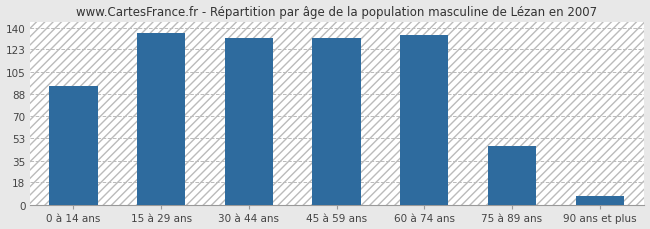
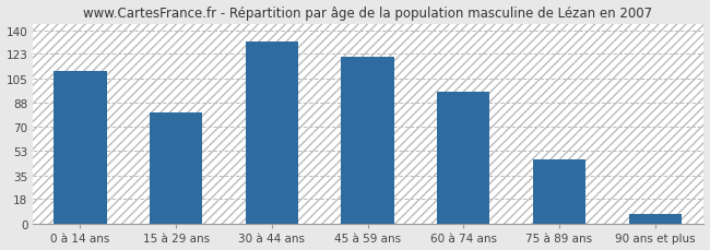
0 à 14 ans: 94 -> 111
15 à 29 ans: 136 -> 81
45 à 59 ans: 132 -> 121
60 à 74 ans: 134 -> 96
